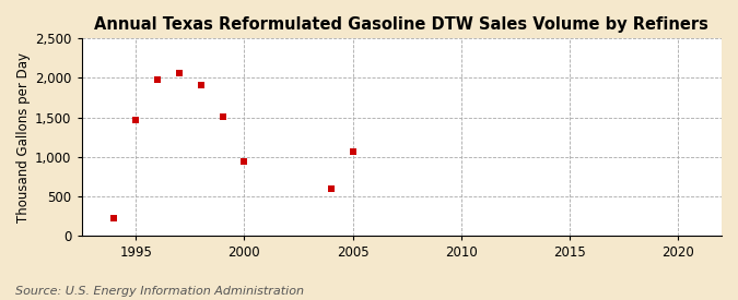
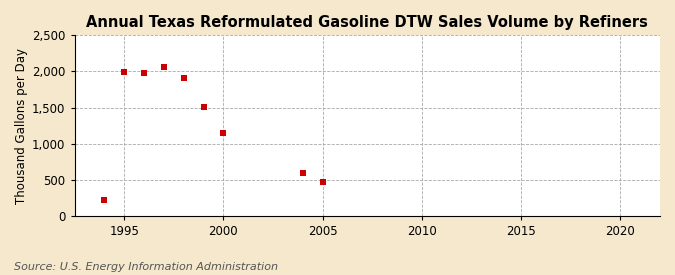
1995: 1,460 -> 1,990
2000: 940 -> 1,150
2005: 1,060 -> 470
